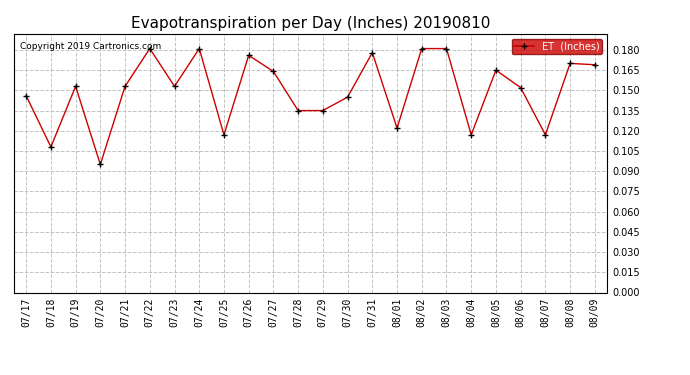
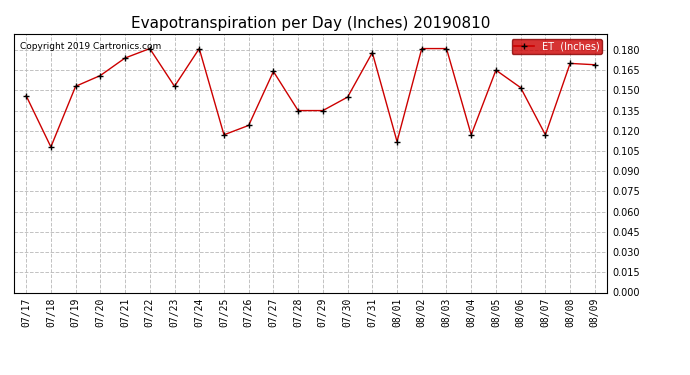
07/20: 0.095 -> 0.161
07/21: 0.153 -> 0.174
07/26: 0.176 -> 0.124
08/01: 0.122 -> 0.112
